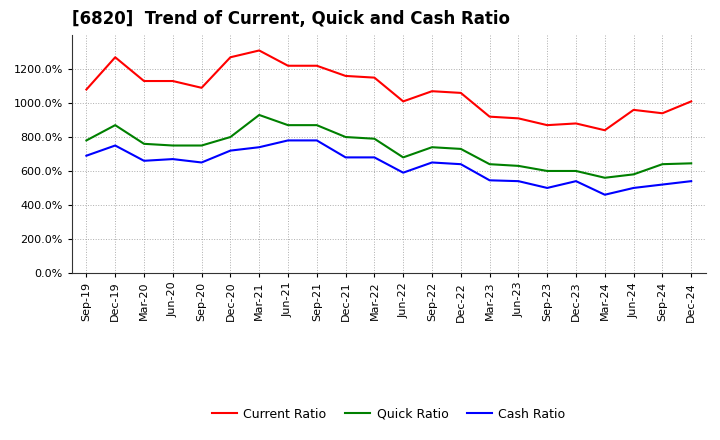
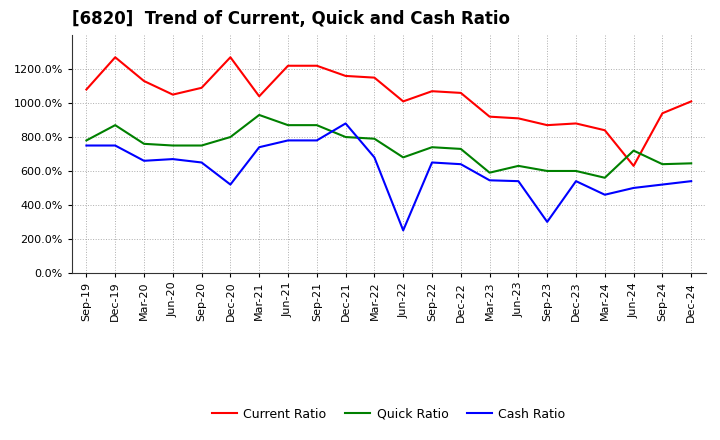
Cash Ratio/Sep-19: 690% -> 750%
Current Ratio/Jun-20: 1130% -> 1050%
Cash Ratio/Dec-20: 720% -> 520%
Current Ratio/Mar-21: 1310% -> 1040%
Cash Ratio/Dec-21: 680% -> 880%
Cash Ratio/Jun-22: 590% -> 250%
Quick Ratio/Mar-23: 640% -> 590%
Cash Ratio/Sep-23: 500% -> 300%
Current Ratio/Jun-24: 960% -> 630%
Quick Ratio/Jun-24: 580% -> 720%
